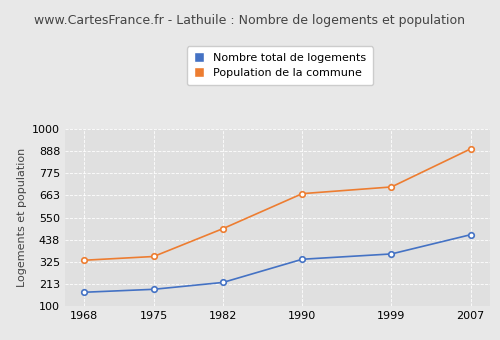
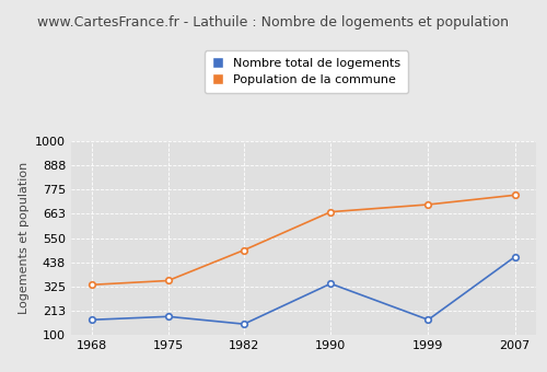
Nombre total de logements/1982: 220 -> 150
Nombre total de logements/1999: 360 -> 170
Population de la commune/2007: 900 -> 750
